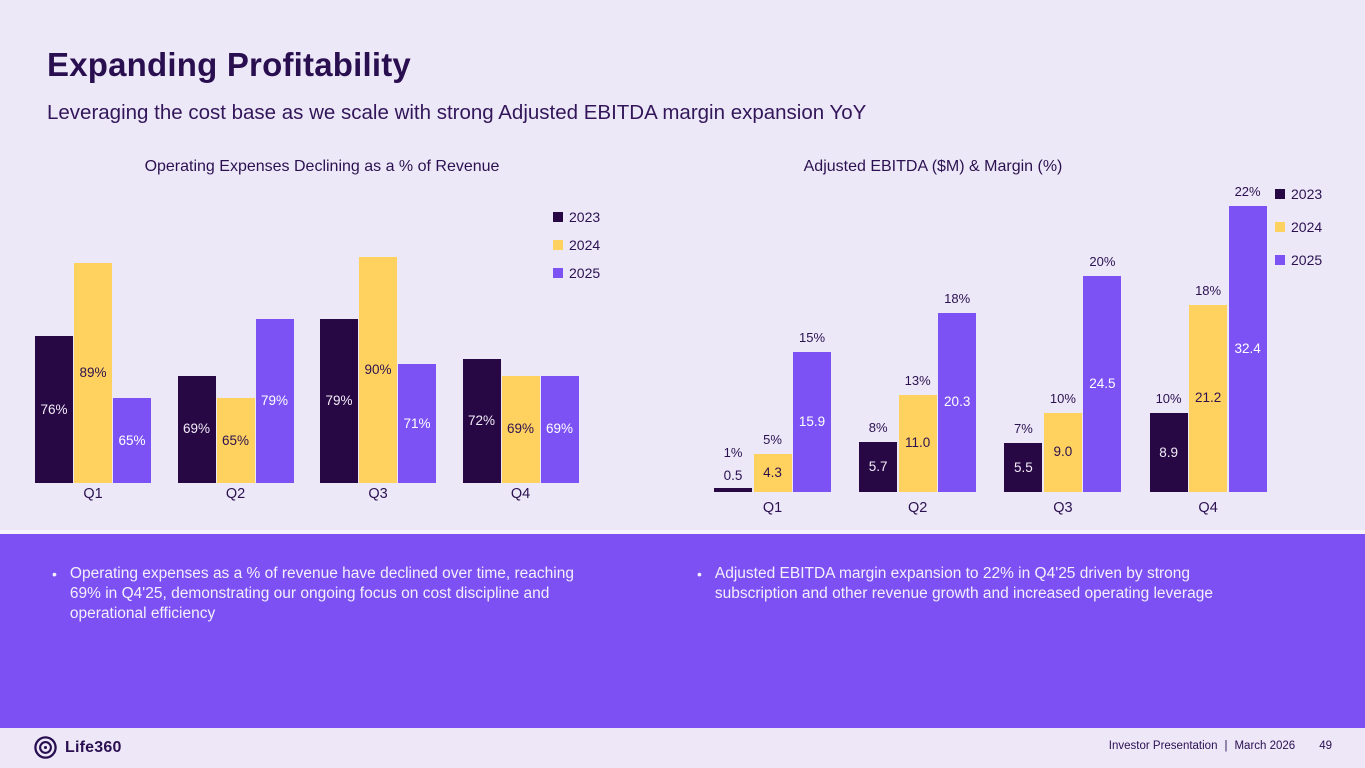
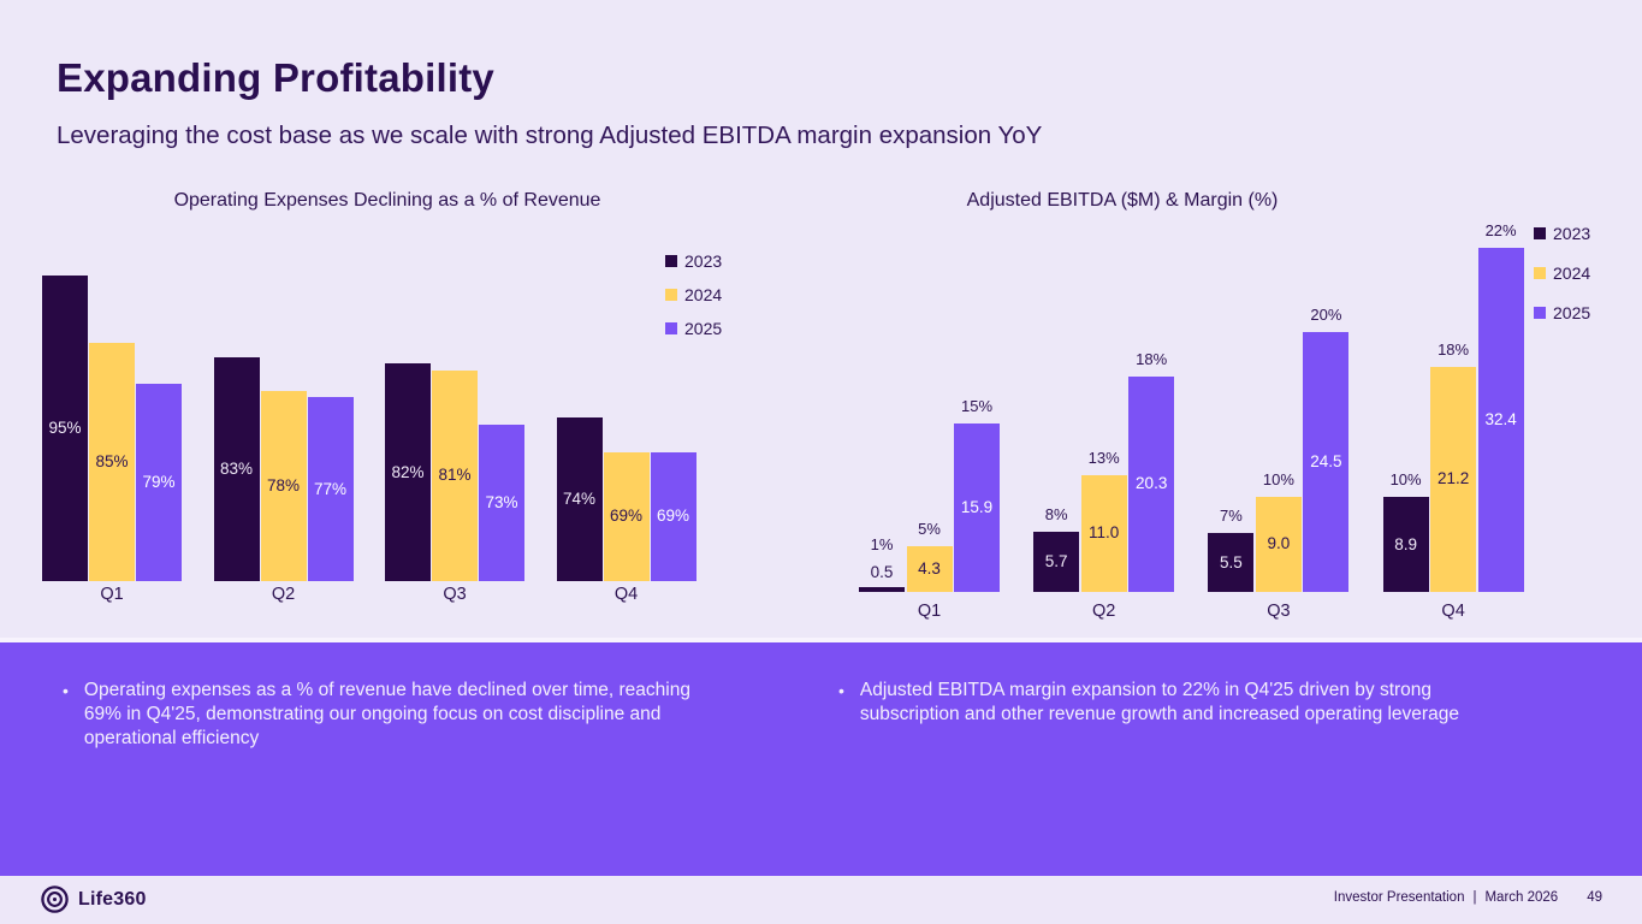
Operating Expenses Declining as a % of Revenue/2023/Q1: 76% -> 95%
Operating Expenses Declining as a % of Revenue/2024/Q1: 89% -> 85%
Operating Expenses Declining as a % of Revenue/2025/Q1: 65% -> 79%
Operating Expenses Declining as a % of Revenue/2023/Q2: 69% -> 83%
Operating Expenses Declining as a % of Revenue/2024/Q2: 65% -> 78%
Operating Expenses Declining as a % of Revenue/2025/Q2: 79% -> 77%
Operating Expenses Declining as a % of Revenue/2023/Q3: 79% -> 82%
Operating Expenses Declining as a % of Revenue/2024/Q3: 90% -> 81%
Operating Expenses Declining as a % of Revenue/2025/Q3: 71% -> 73%
Operating Expenses Declining as a % of Revenue/2023/Q4: 72% -> 74%
